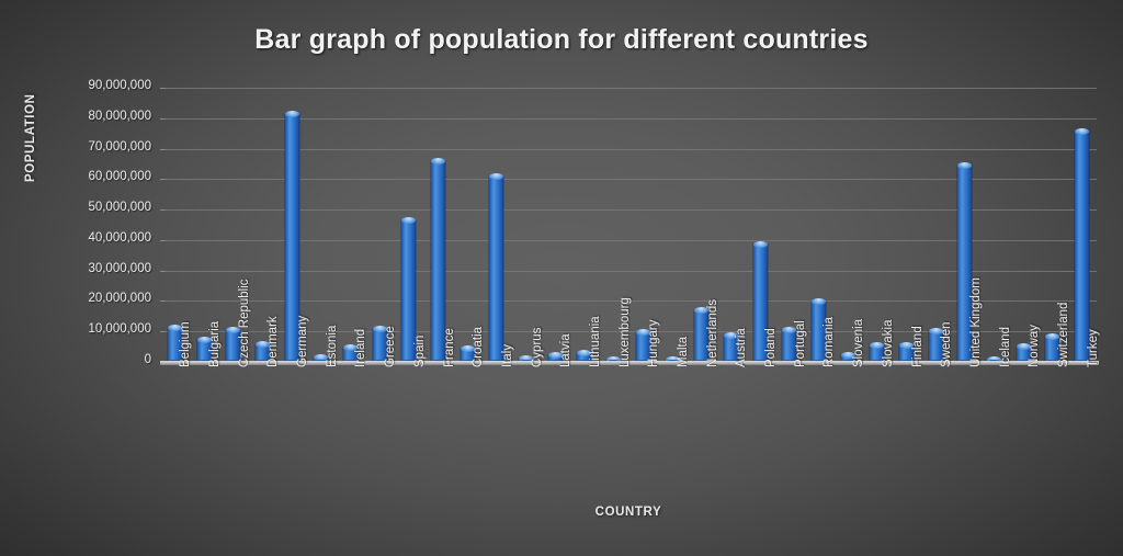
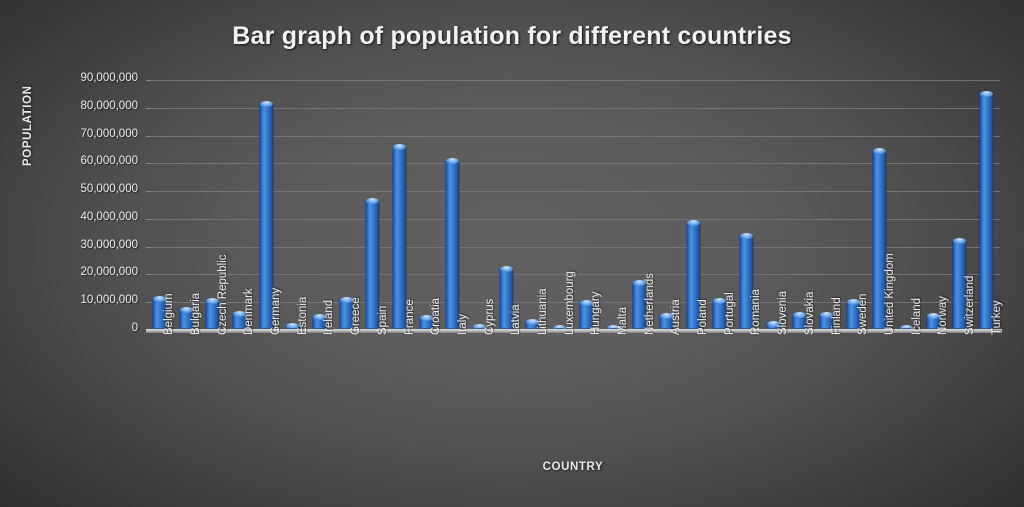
Latvia: 2000000 -> 22000000
Austria: 9000000 -> 5000000
Romania: 20000000 -> 34000000
Switzerland: 8000000 -> 32000000
Turkey: 76000000 -> 85000000
